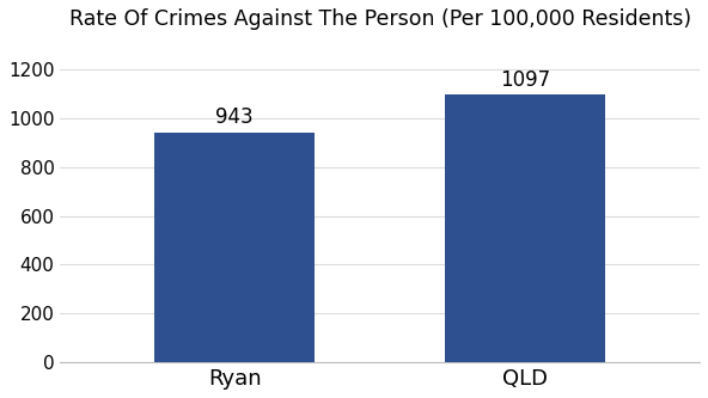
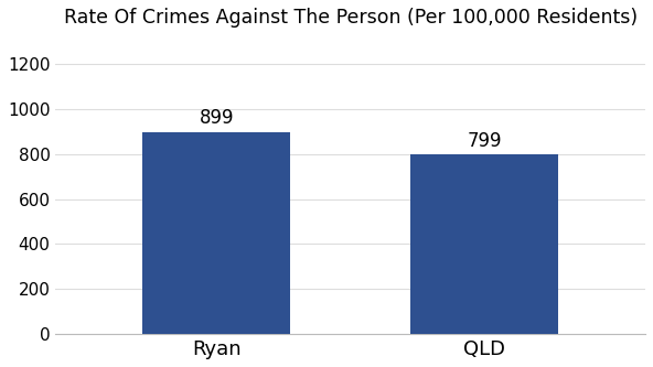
Ryan: 943 -> 899
QLD: 1097 -> 799
